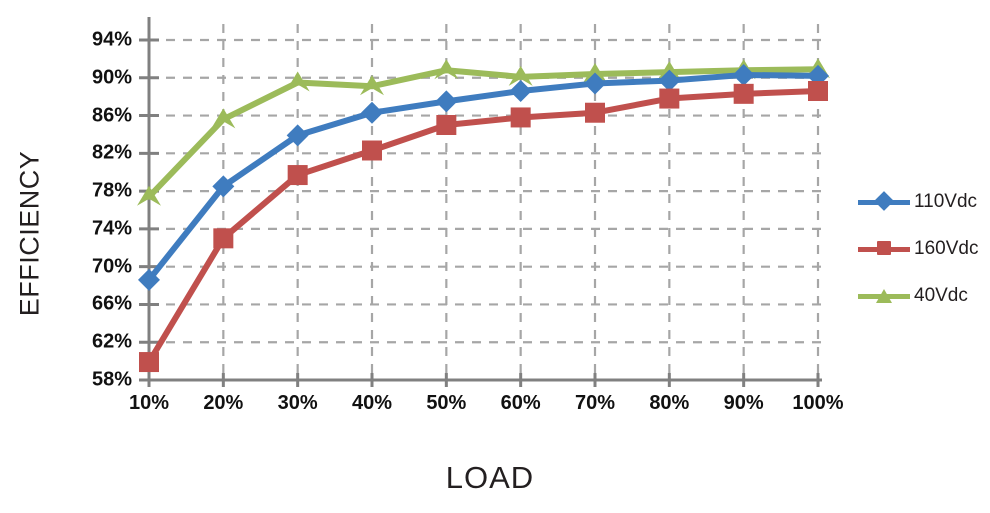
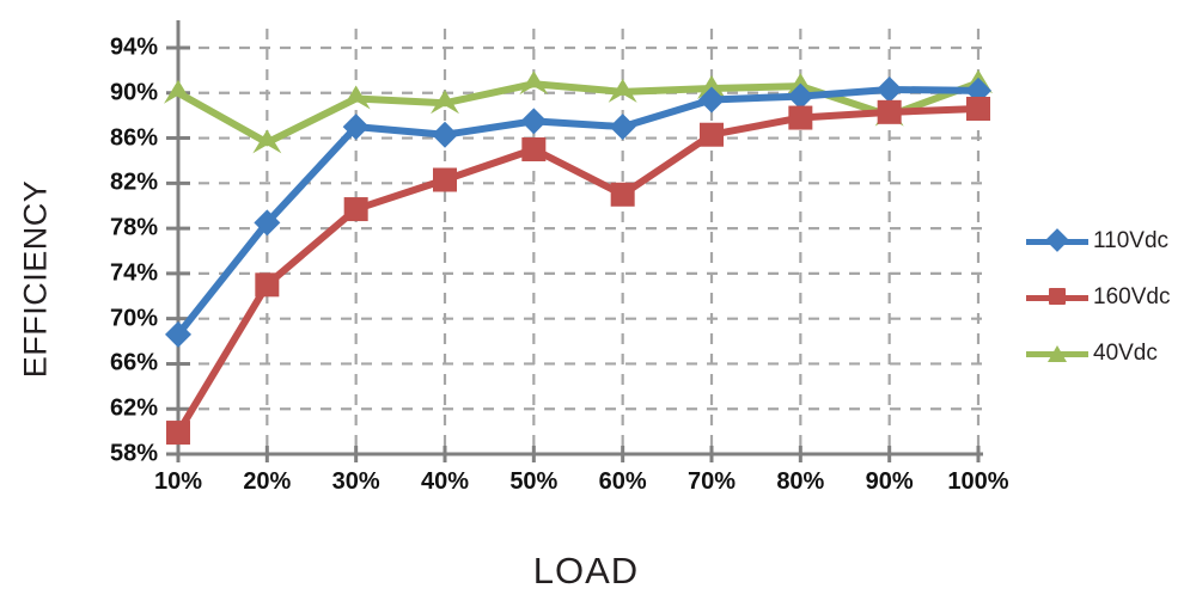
40Vdc/10%: 77% -> 90%
110Vdc/30%: 84% -> 87%
110Vdc/60%: 89% -> 87%
160Vdc/60%: 86% -> 81%
40Vdc/90%: 91% -> 88%
